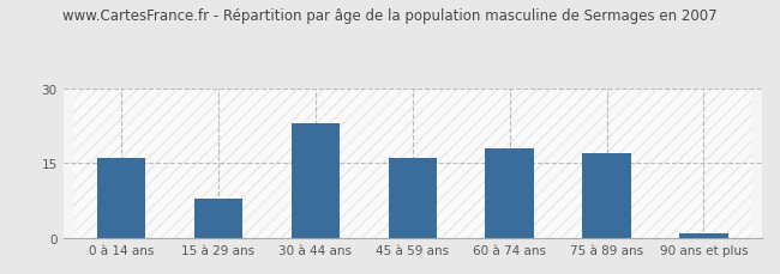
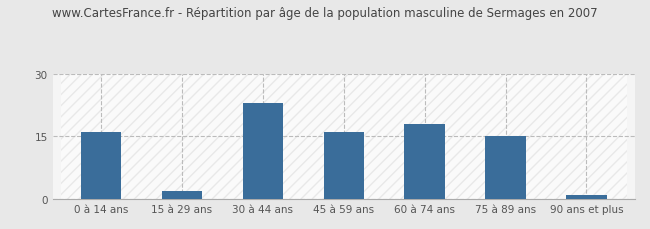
15 à 29 ans: 8 -> 2
75 à 89 ans: 17 -> 15
